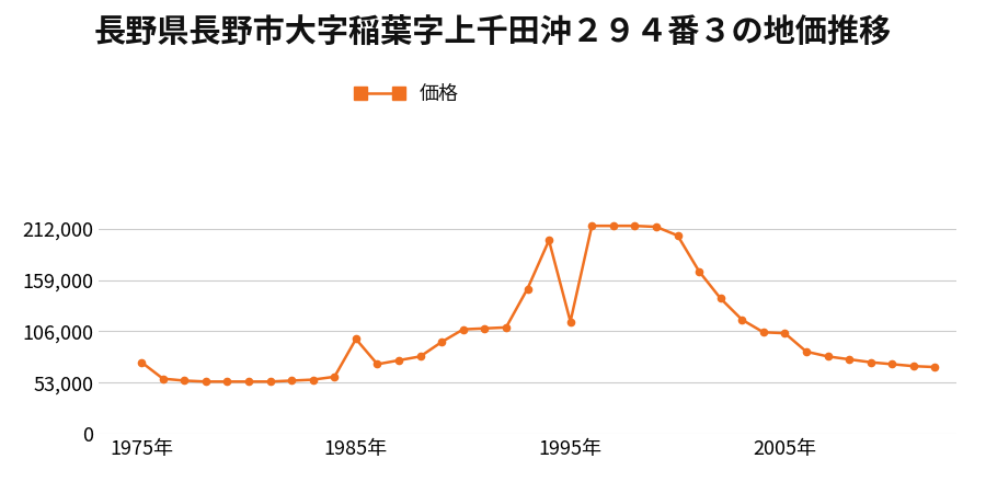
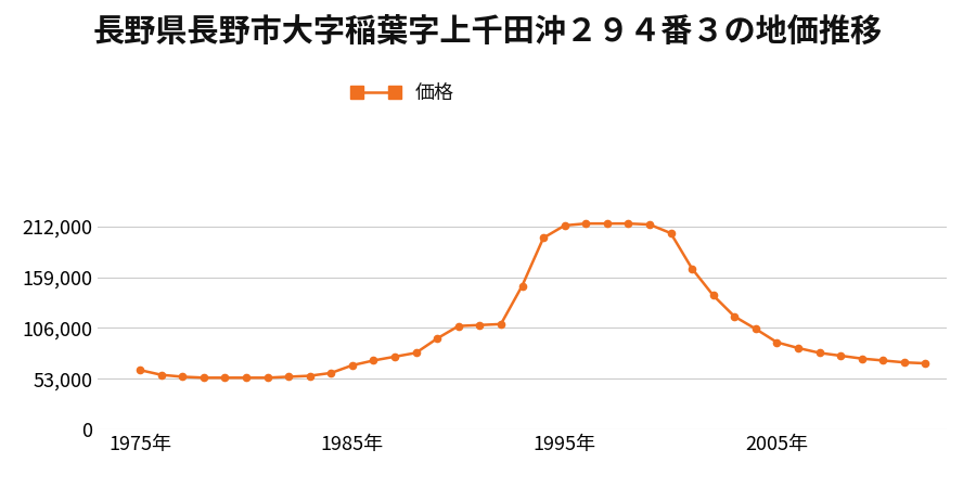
1975年: 74,000 -> 62,000
1985年: 98,000 -> 67,000
1995年: 116,000 -> 213,000
2005年: 104,000 -> 91,000
